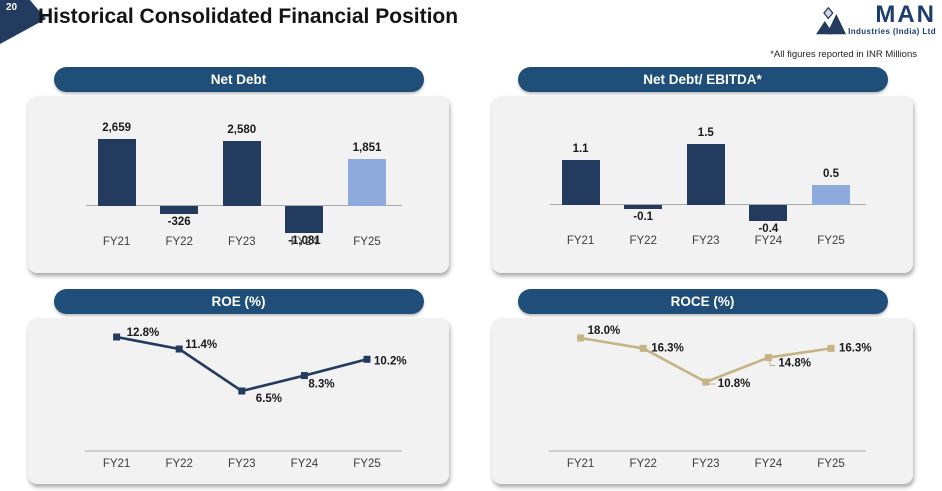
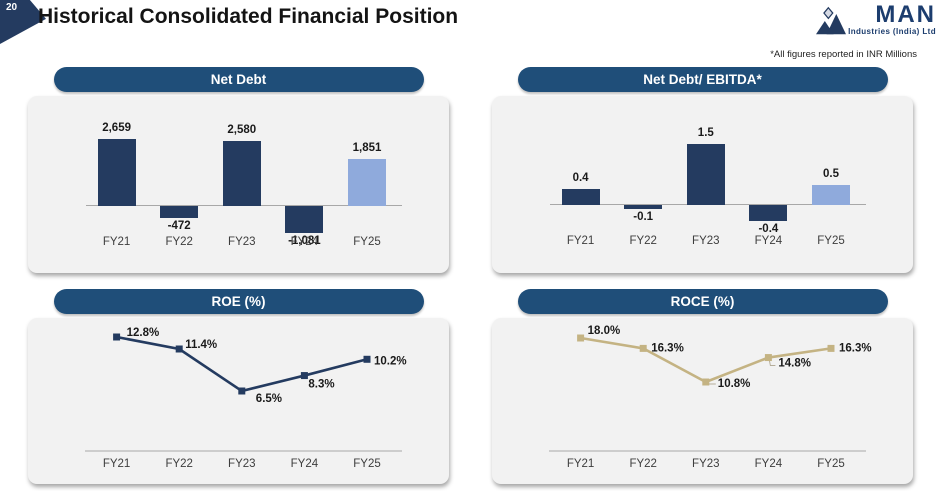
Net Debt/FY22: -326 -> -472
Net Debt/ EBITDA*/FY21: 1.1 -> 0.4
